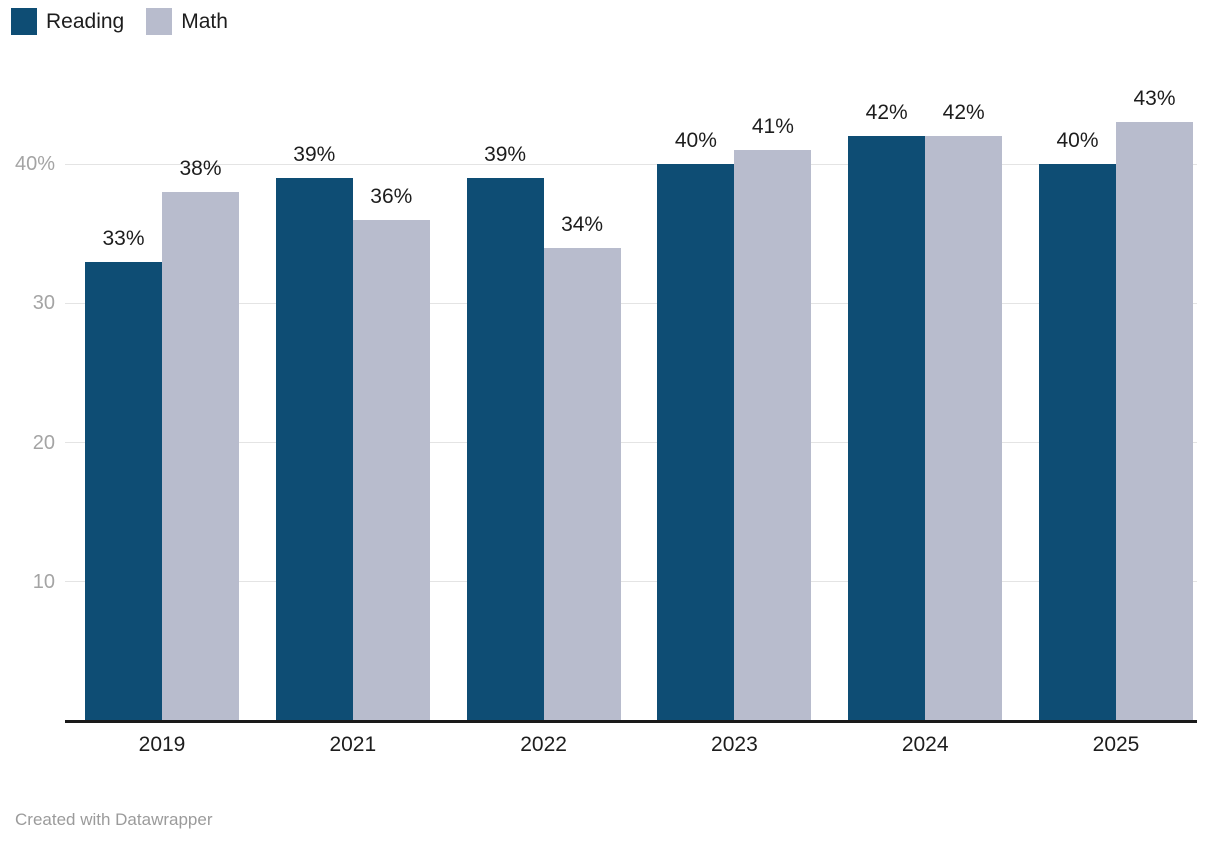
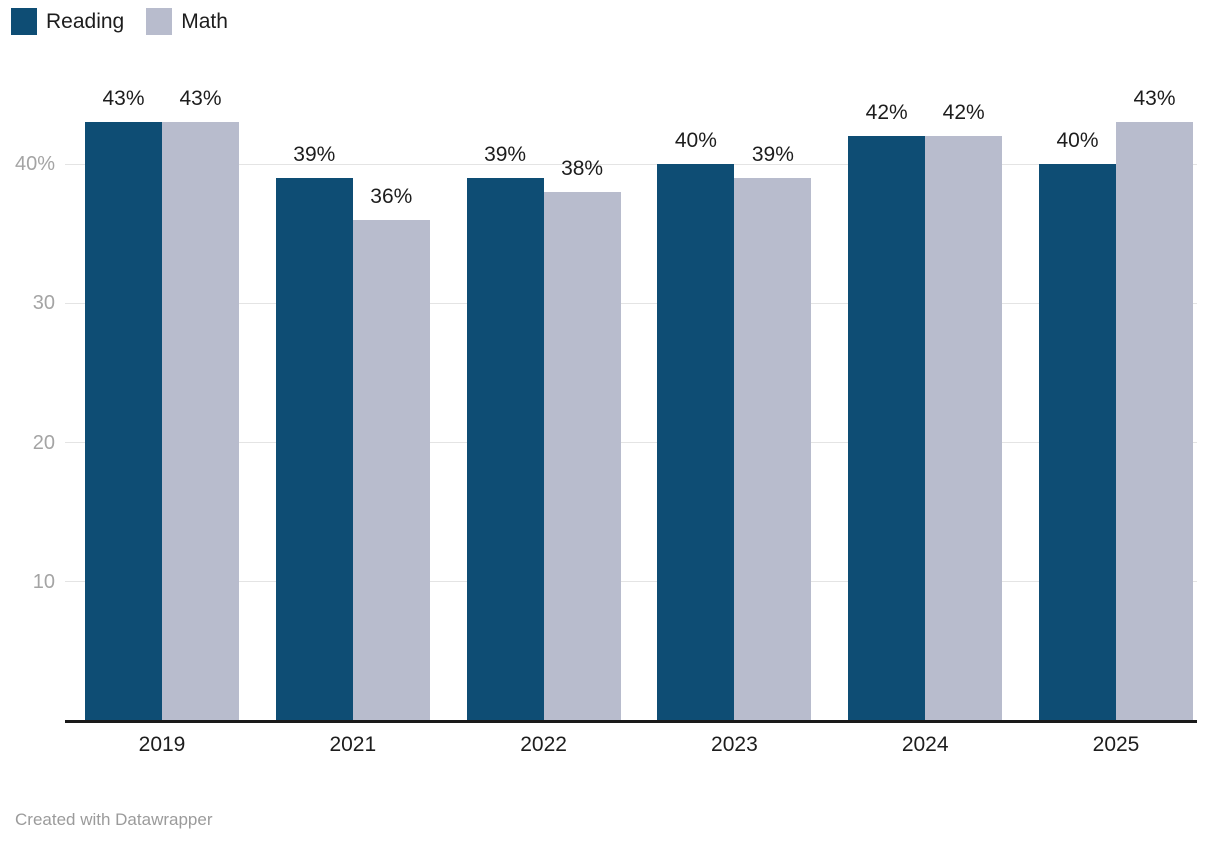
Reading/2019: 33% -> 43%
Math/2019: 38% -> 43%
Math/2022: 34% -> 38%
Math/2023: 41% -> 39%
